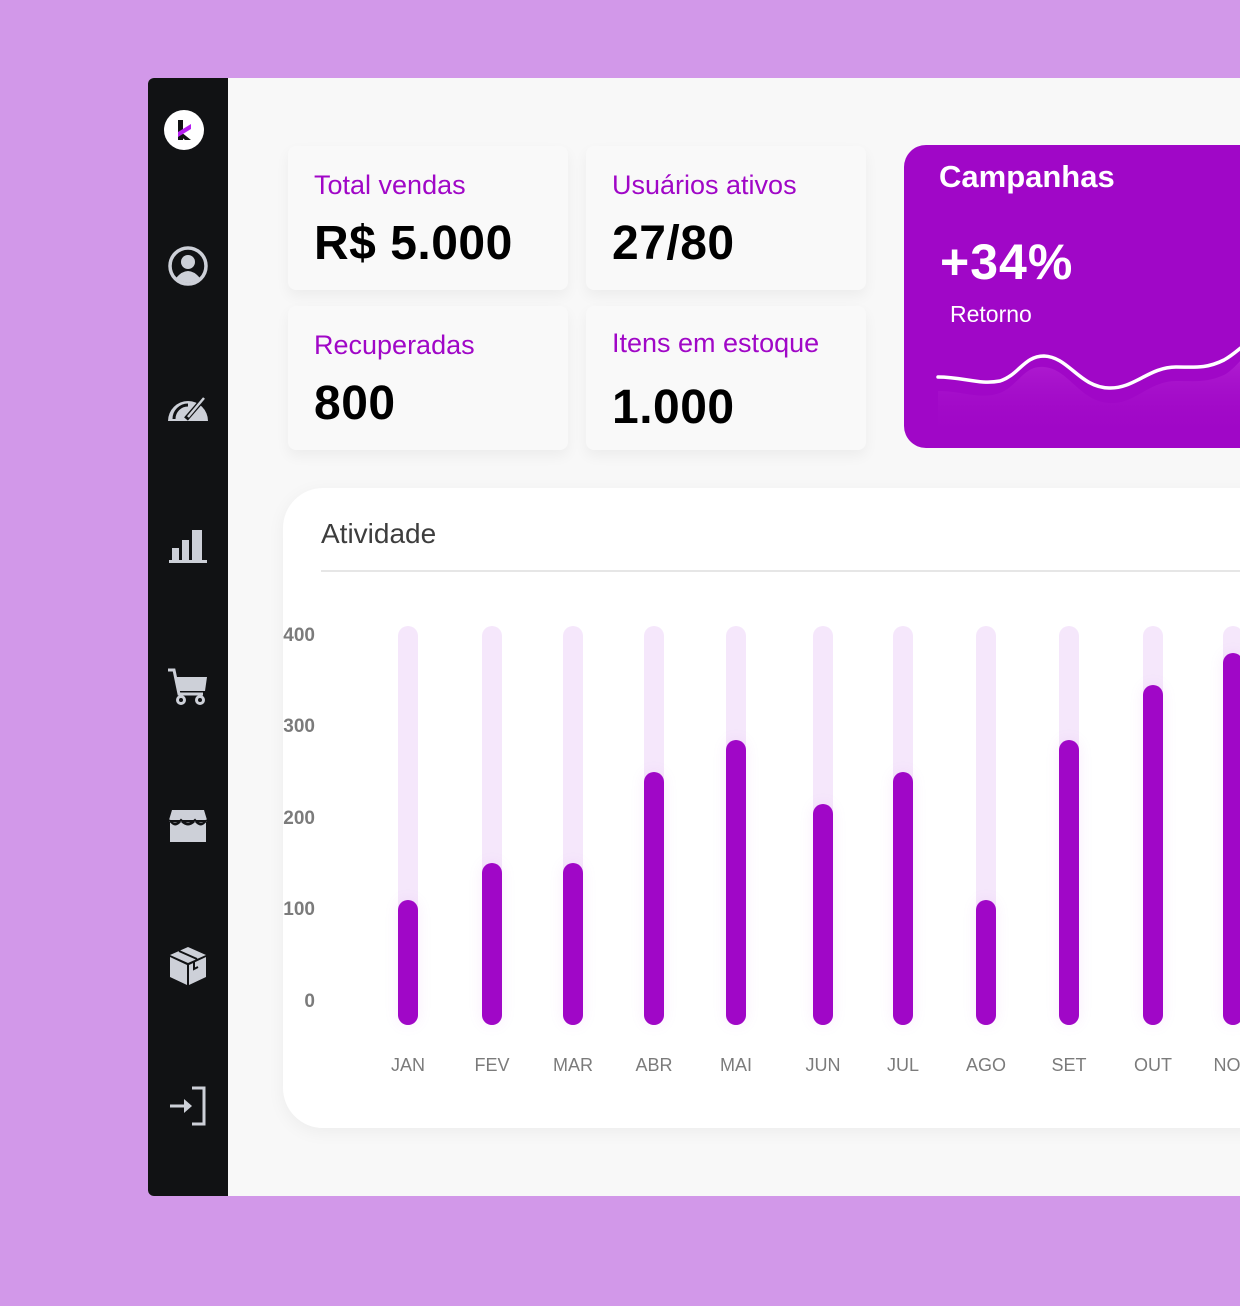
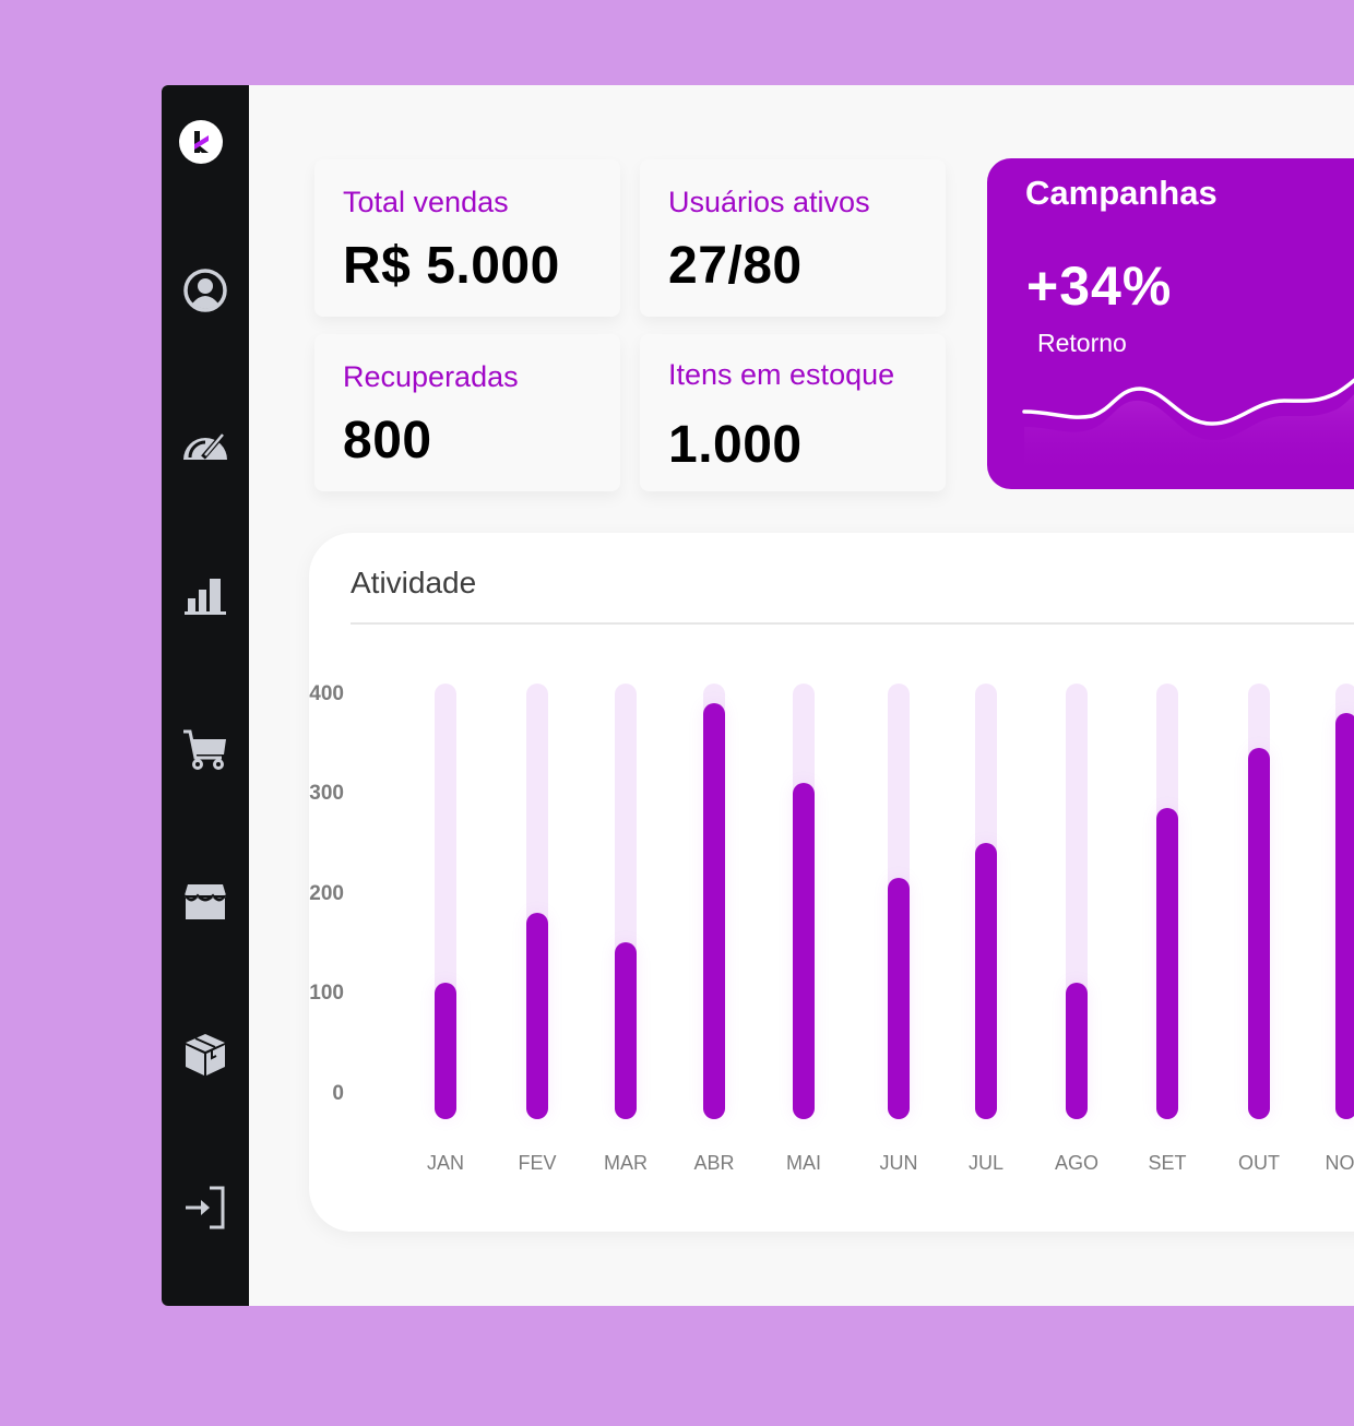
FEV: 140 -> 170
ABR: 240 -> 380
MAI: 280 -> 300
